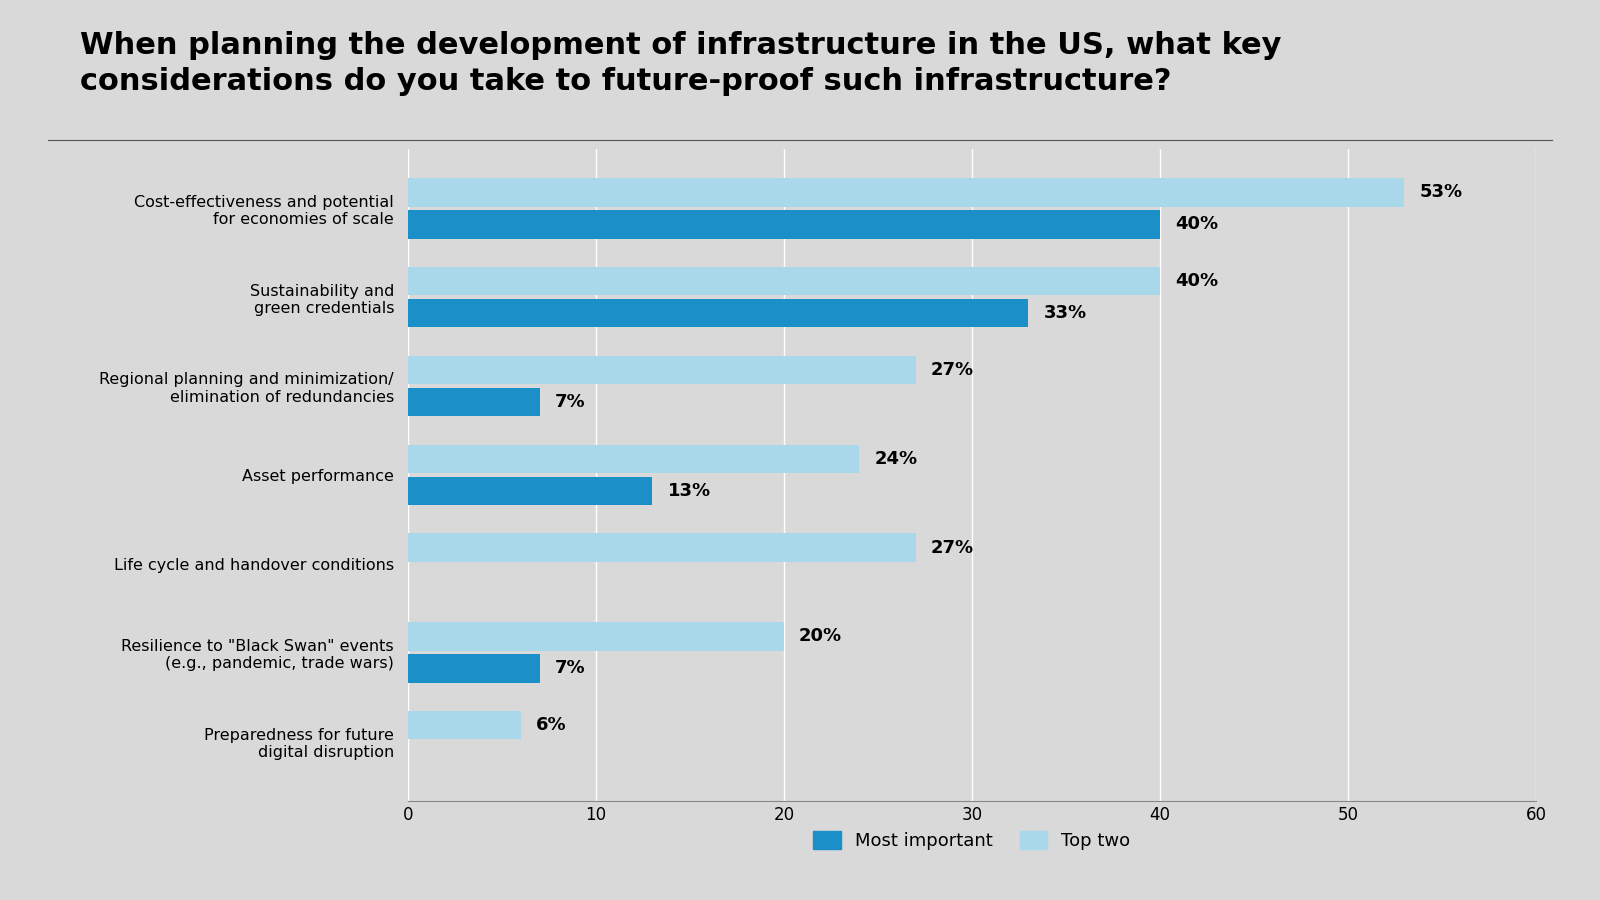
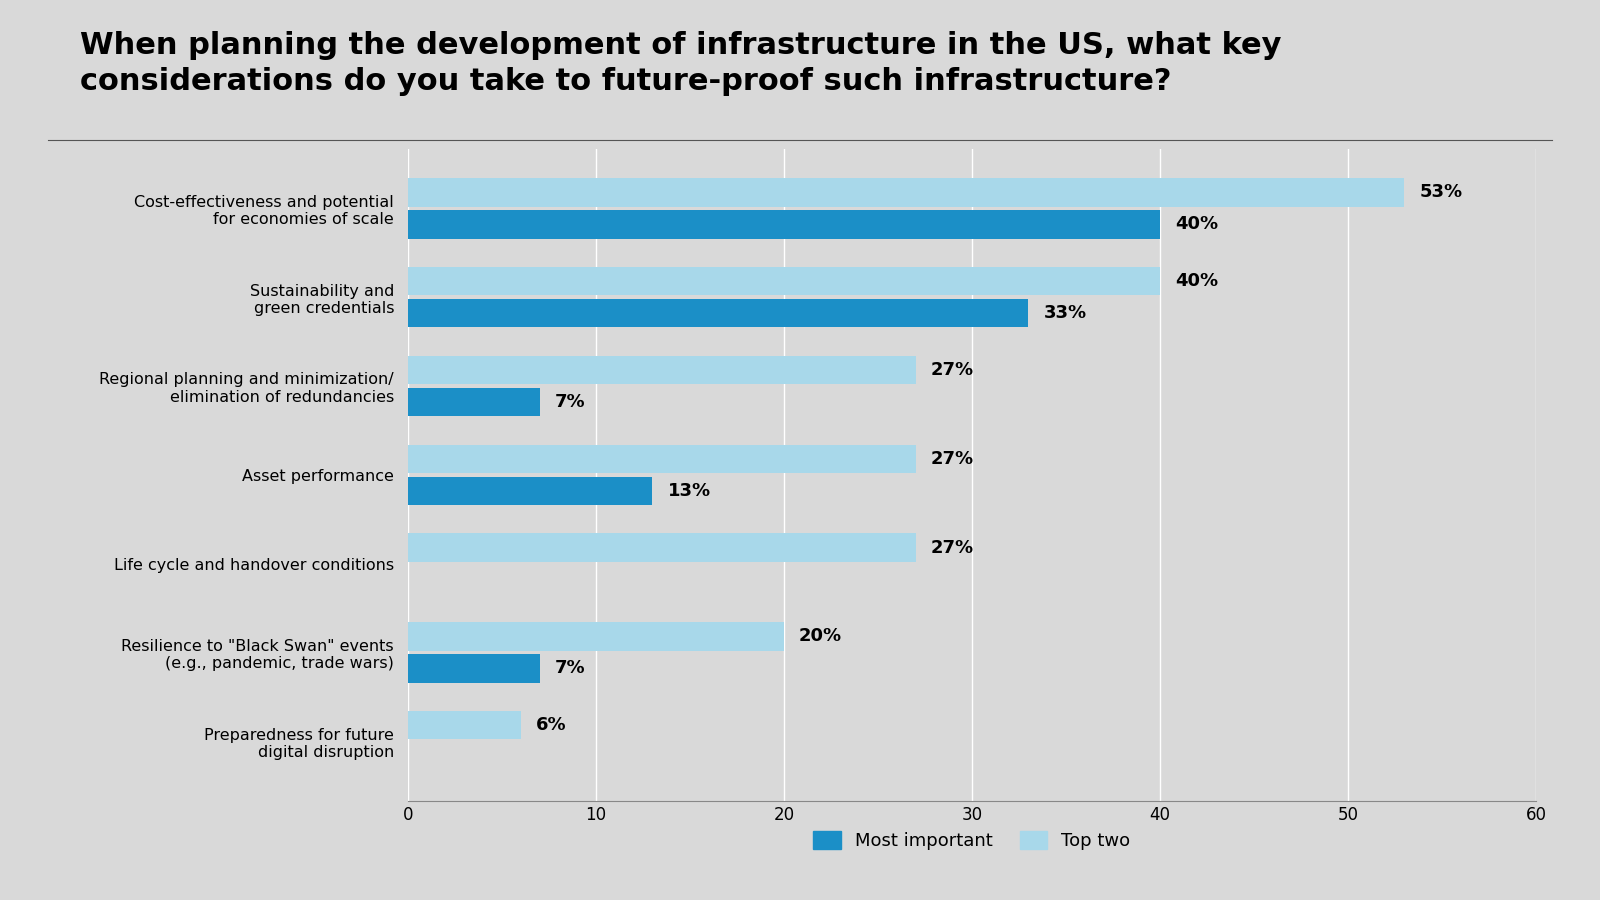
Top two/Asset performance: 24% -> 27%
